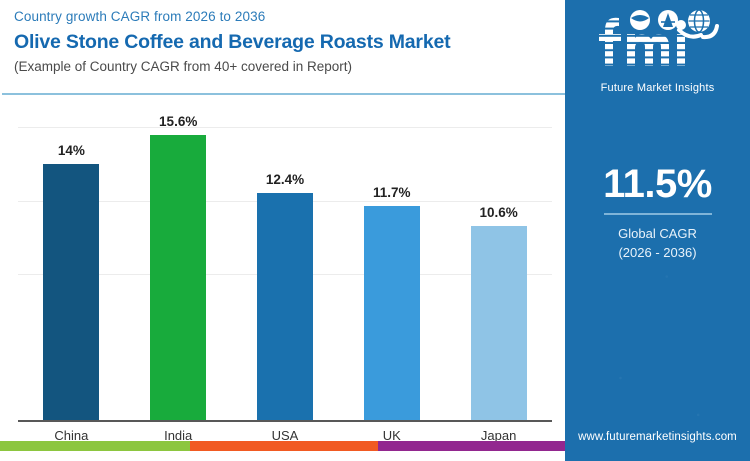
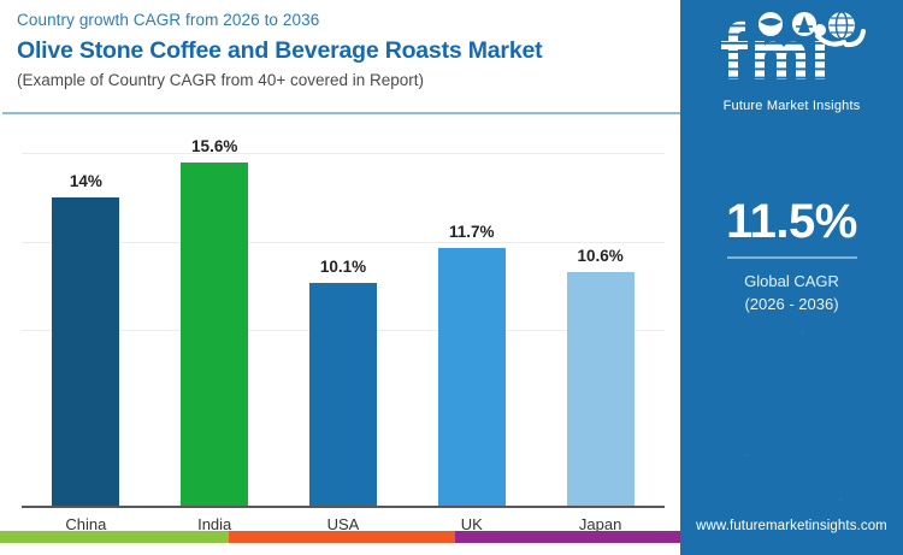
USA: 12.4% -> 10.1%
